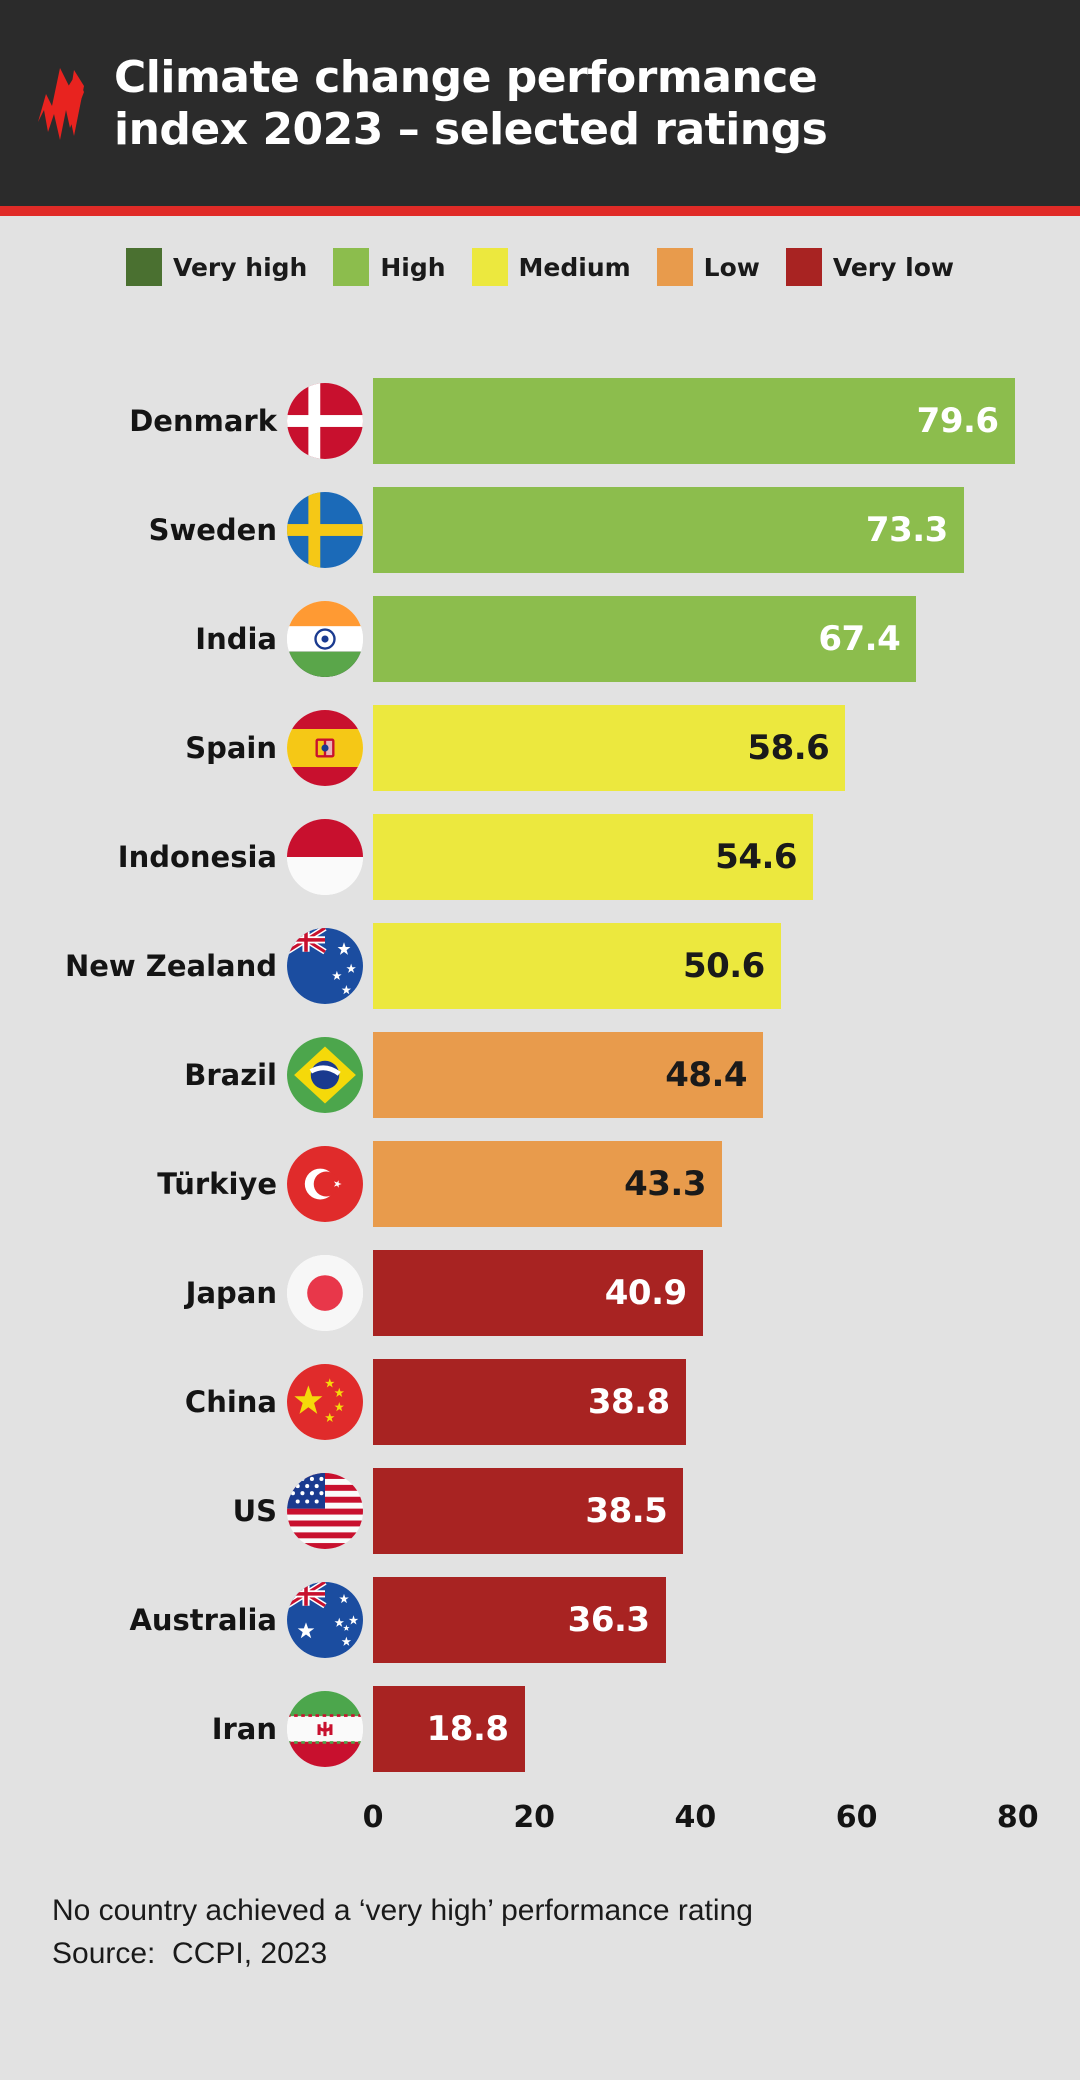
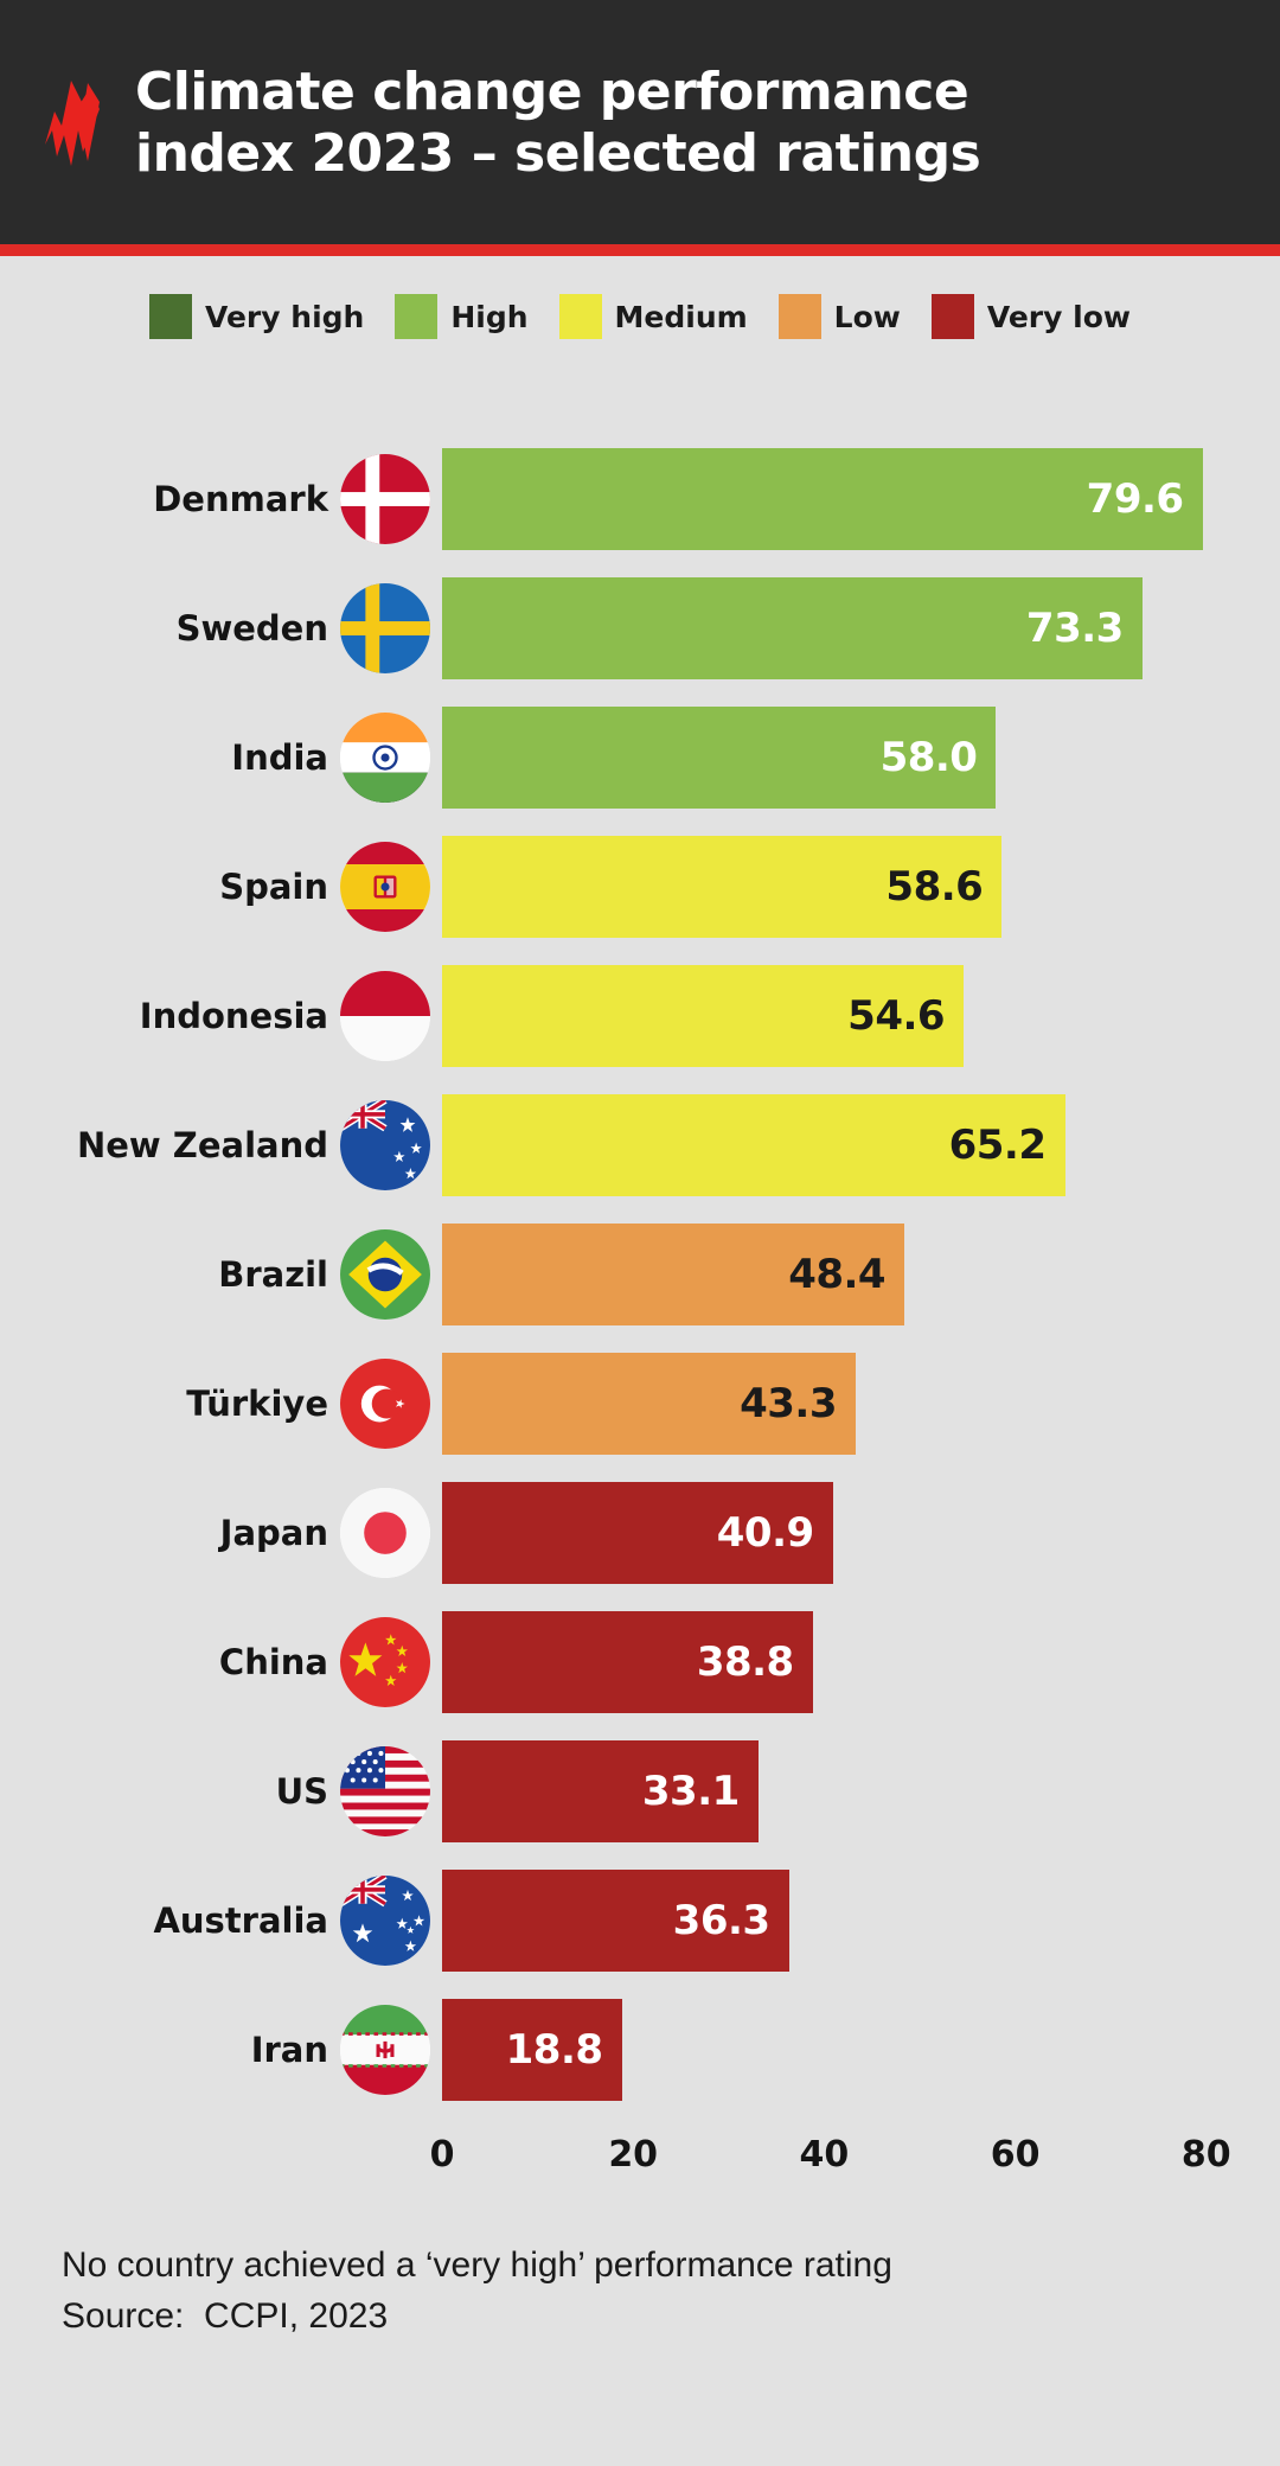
India: 67.4 -> 58.0
New Zealand: 50.6 -> 65.2
US: 38.5 -> 33.1
